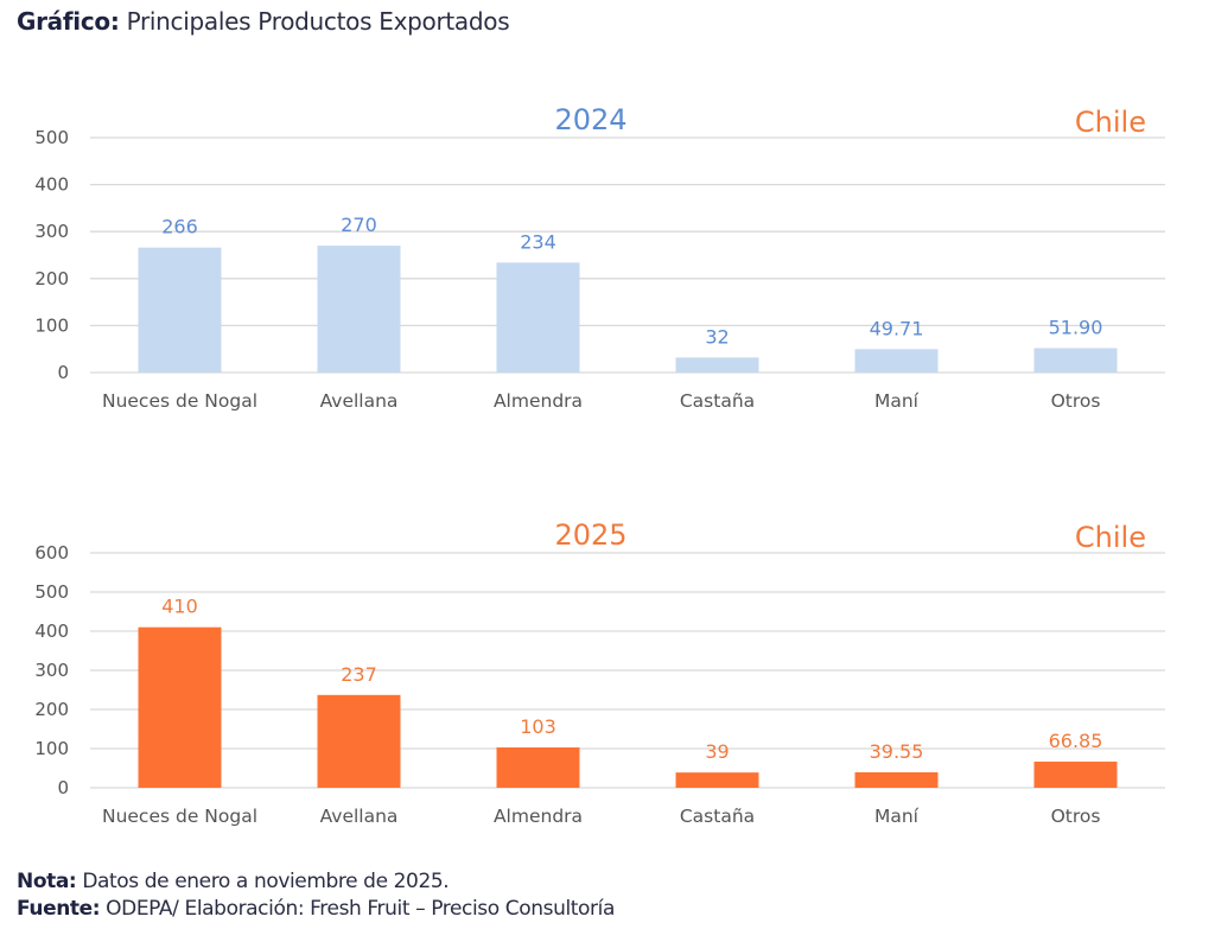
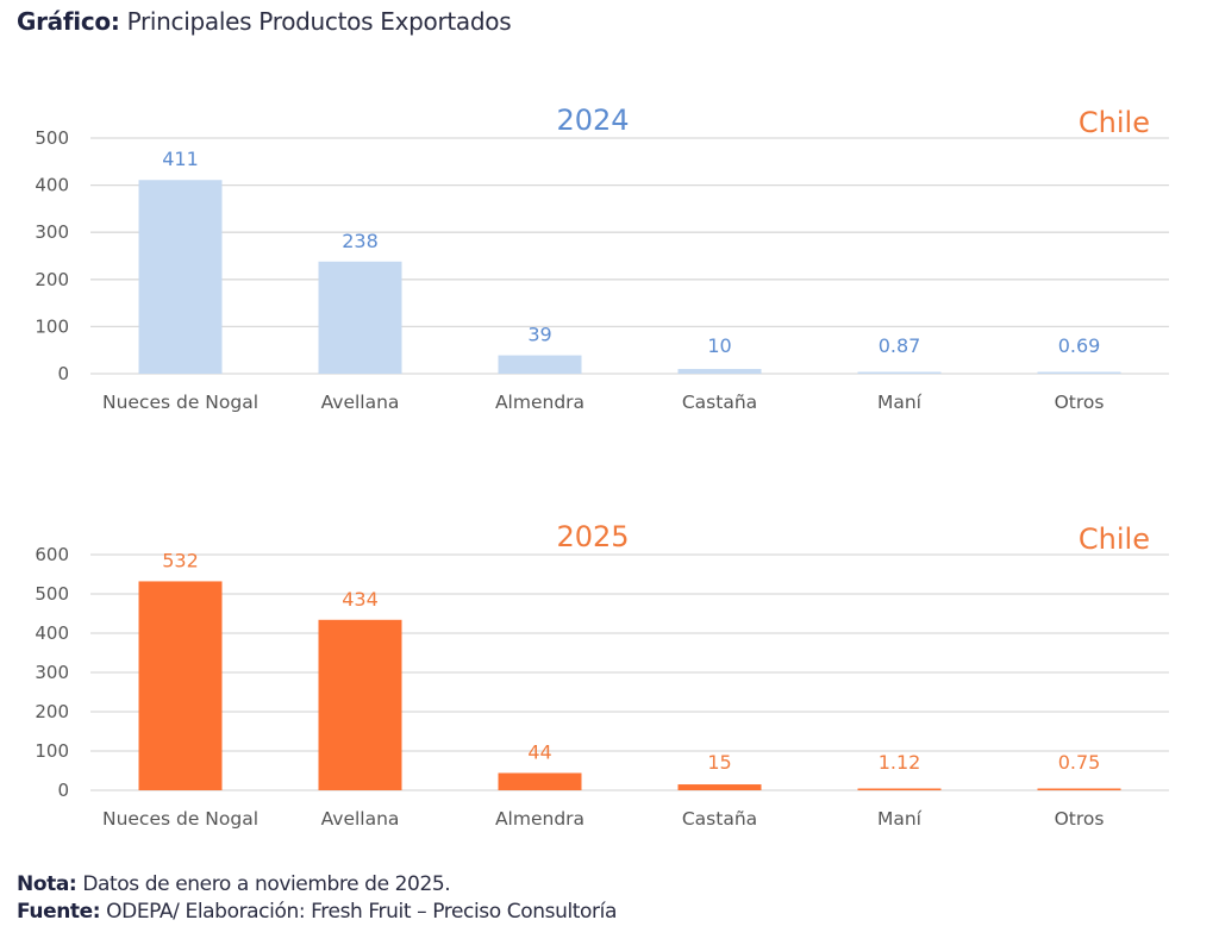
2024/Nueces de Nogal: 266 -> 411
2024/Avellana: 270 -> 238
2024/Almendra: 234 -> 39
2024/Castaña: 32 -> 10
2024/Maní: 49.71 -> 0.87
2024/Otros: 51.90 -> 0.69
2025/Nueces de Nogal: 410 -> 532
2025/Avellana: 237 -> 434
2025/Almendra: 103 -> 44
2025/Castaña: 39 -> 15
2025/Maní: 39.55 -> 1.12
2025/Otros: 66.85 -> 0.75
